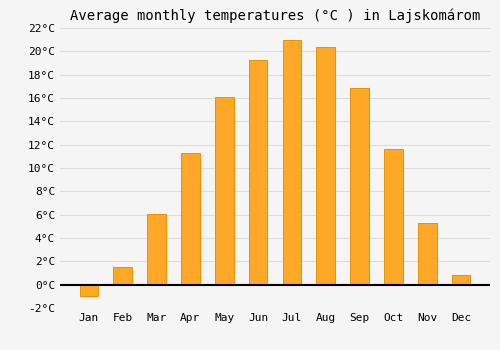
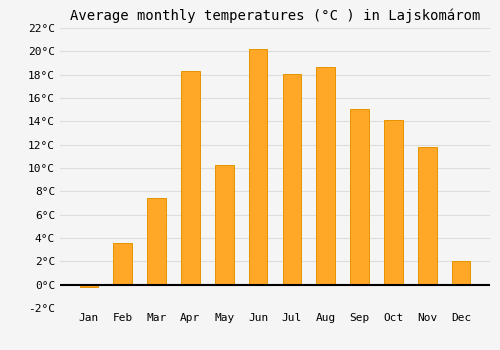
Jan: -1.0°C -> -0.2°C
Feb: 1.5°C -> 3.6°C
Mar: 6.1°C -> 7.4°C
Apr: 11.3°C -> 18.3°C
May: 16.1°C -> 10.3°C
Jun: 19.3°C -> 20.2°C
Jul: 21.0°C -> 18.1°C
Aug: 20.4°C -> 18.7°C
Sep: 16.9°C -> 15.1°C
Oct: 11.6°C -> 14.1°C
Nov: 5.3°C -> 11.8°C
Dec: 0.8°C -> 2.0°C
